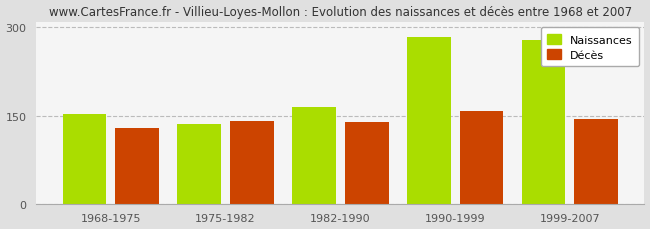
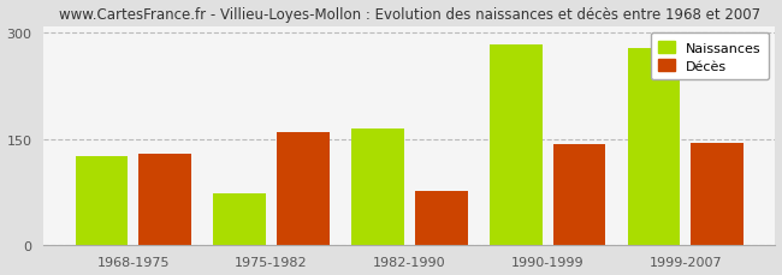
Naissances/1968-1975: 153 -> 126
Naissances/1975-1982: 135 -> 72
Décès/1975-1982: 140 -> 160
Décès/1982-1990: 139 -> 76
Décès/1990-1999: 158 -> 142
